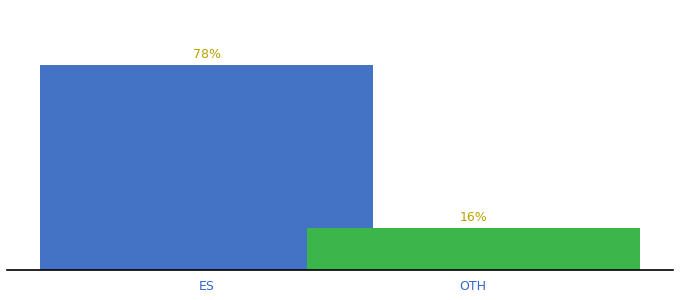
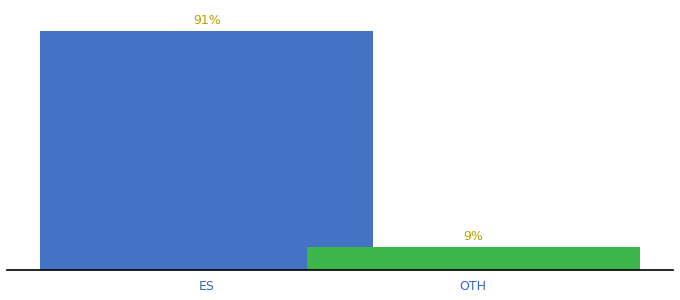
ES: 78% -> 91%
OTH: 16% -> 9%
